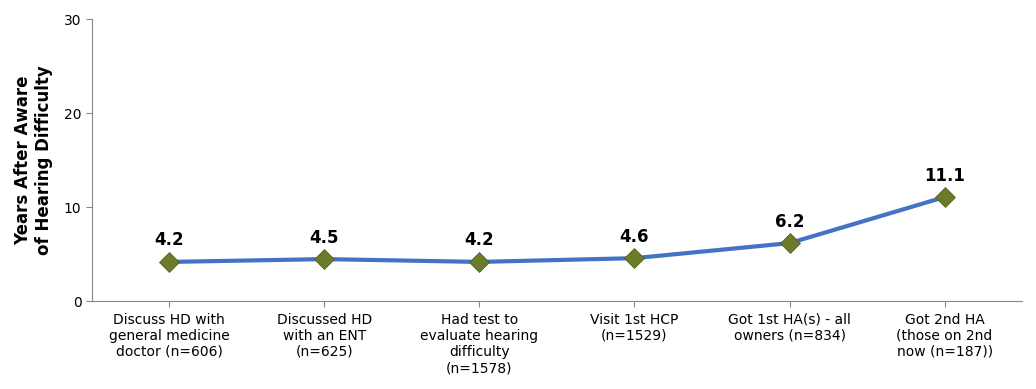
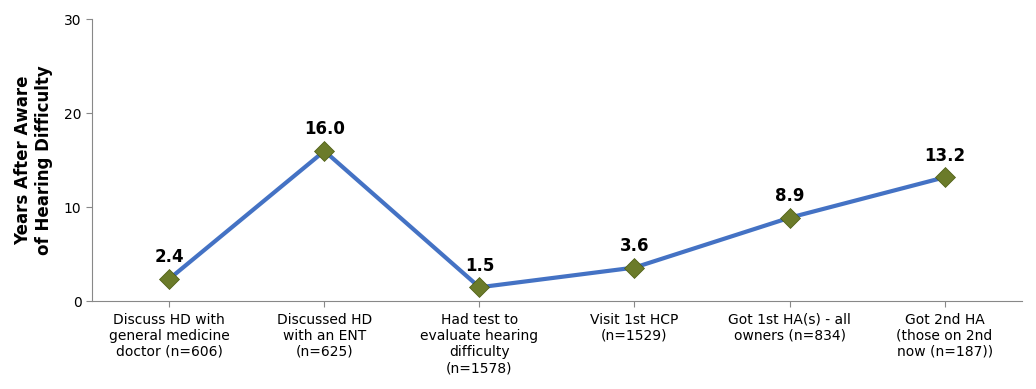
Discuss HD with general medicine doctor (n=606): 4.2 -> 2.4
Discussed HD with an ENT (n=625): 4.5 -> 16.0
Had test to evaluate hearing difficulty (n=1578): 4.2 -> 1.5
Visit 1st HCP (n=1529): 4.6 -> 3.6
Got 1st HA(s) - all owners (n=834): 6.2 -> 8.9
Got 2nd HA (those on 2nd now (n=187)): 11.1 -> 13.2
